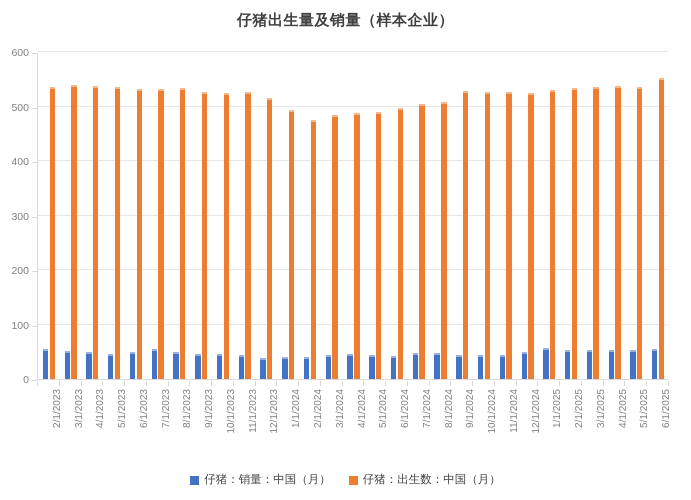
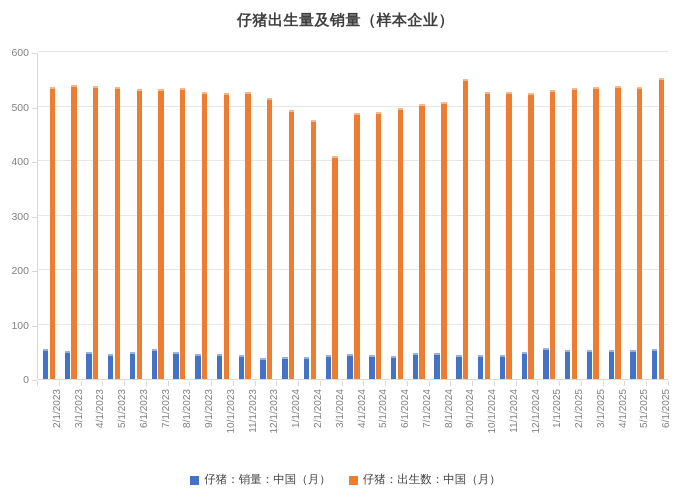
仔猪：出生数：中国（月）/3/1/2024: 480 -> 410
仔猪：出生数：中国（月）/9/1/2024: 530 -> 550
